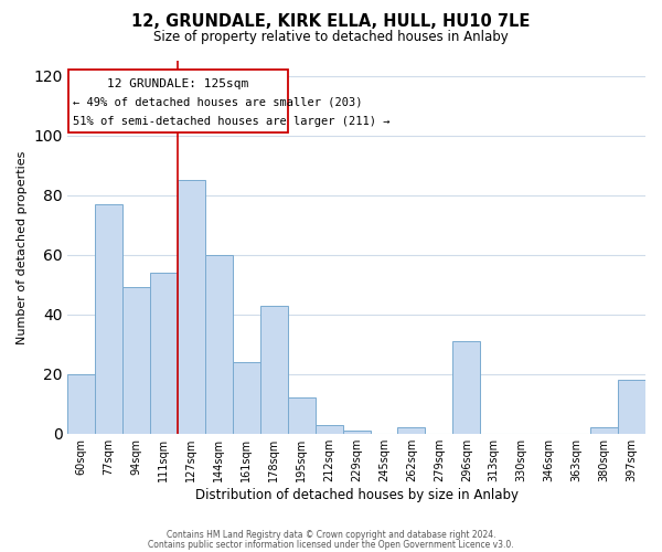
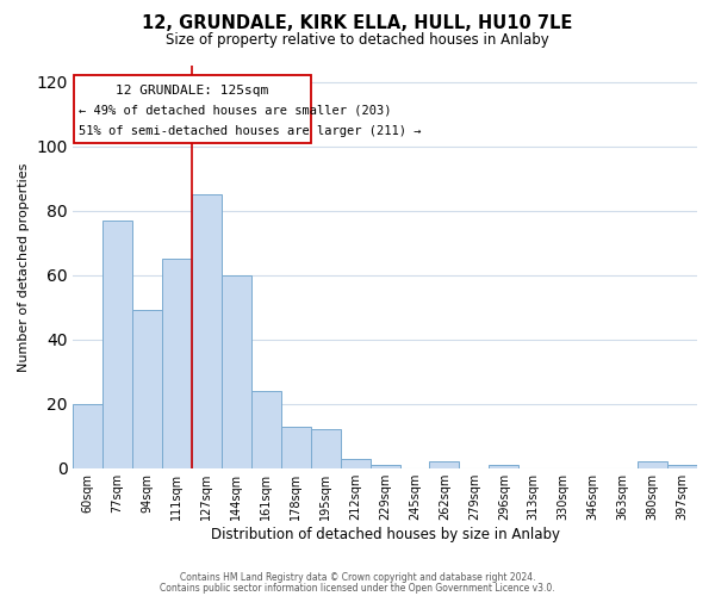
111sqm: 54 -> 65
178sqm: 43 -> 13
296sqm: 31 -> 1
397sqm: 18 -> 1
